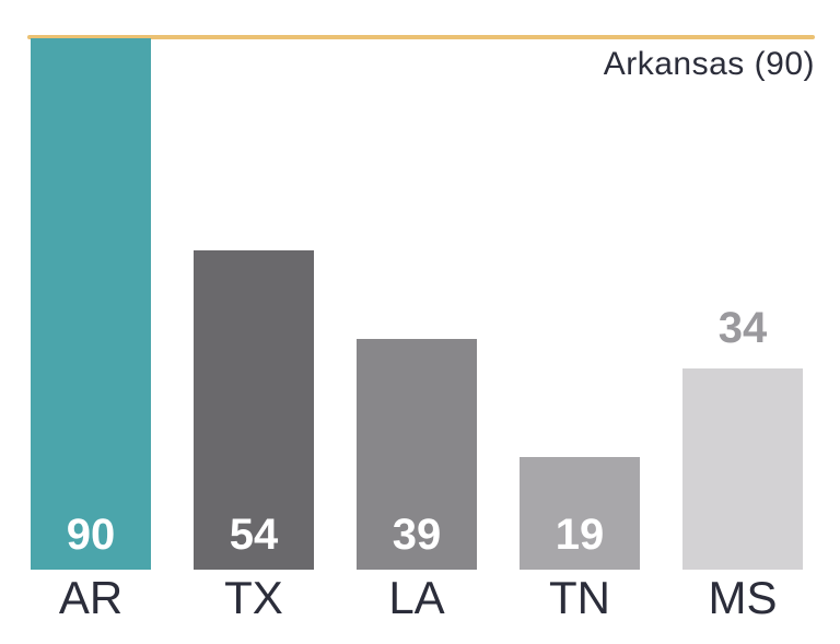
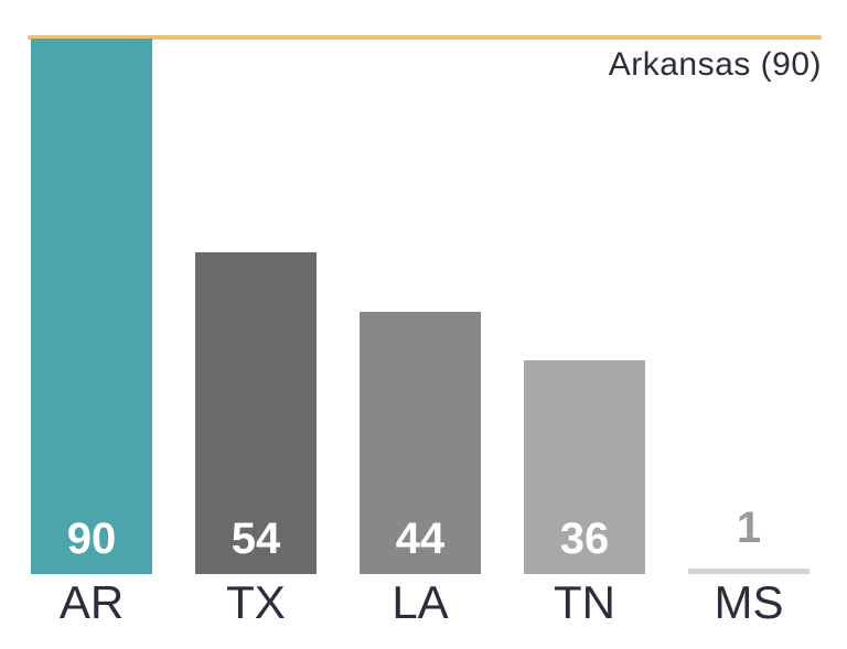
LA: 39 -> 44
TN: 19 -> 36
MS: 34 -> 1
